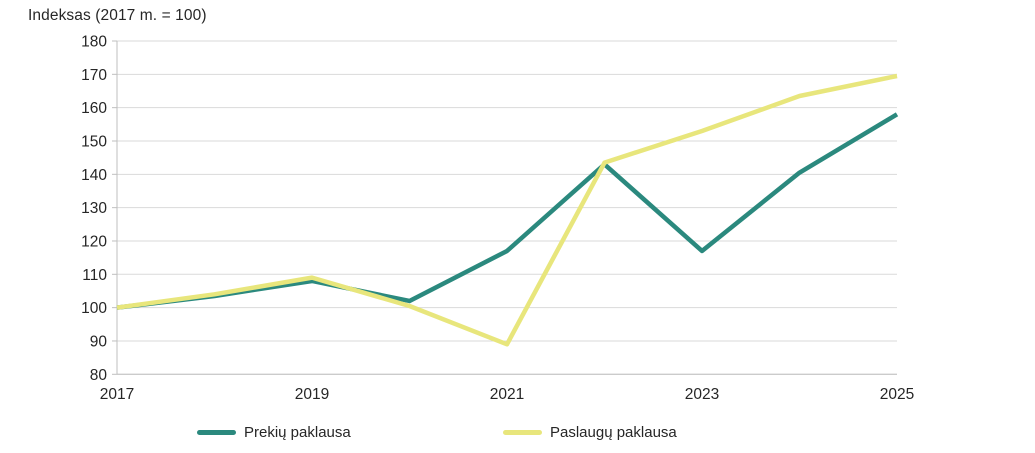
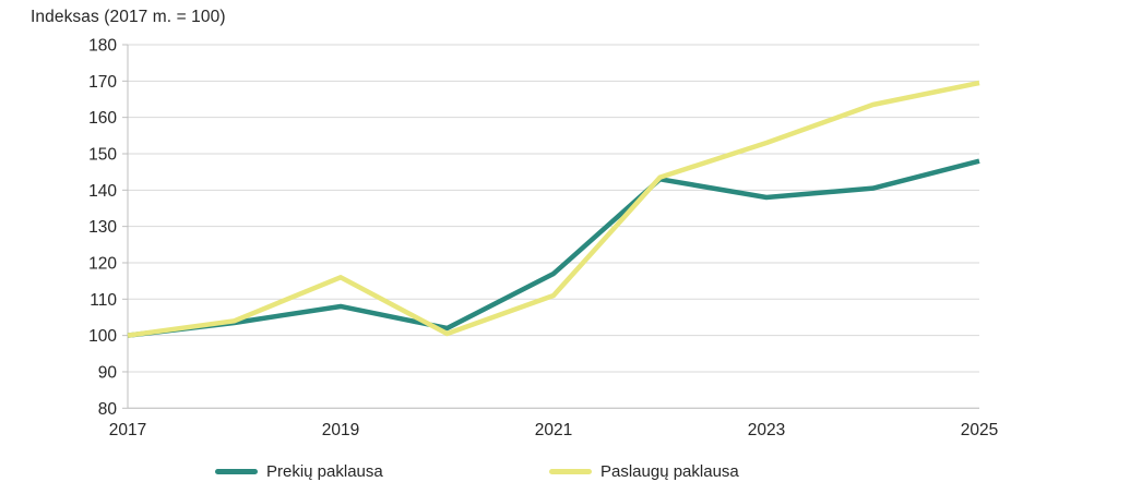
Paslaugų paklausa/2019: 109 -> 116
Paslaugų paklausa/2021: 89 -> 111
Prekių paklausa/2023: 117 -> 138
Prekių paklausa/2025: 158 -> 148
